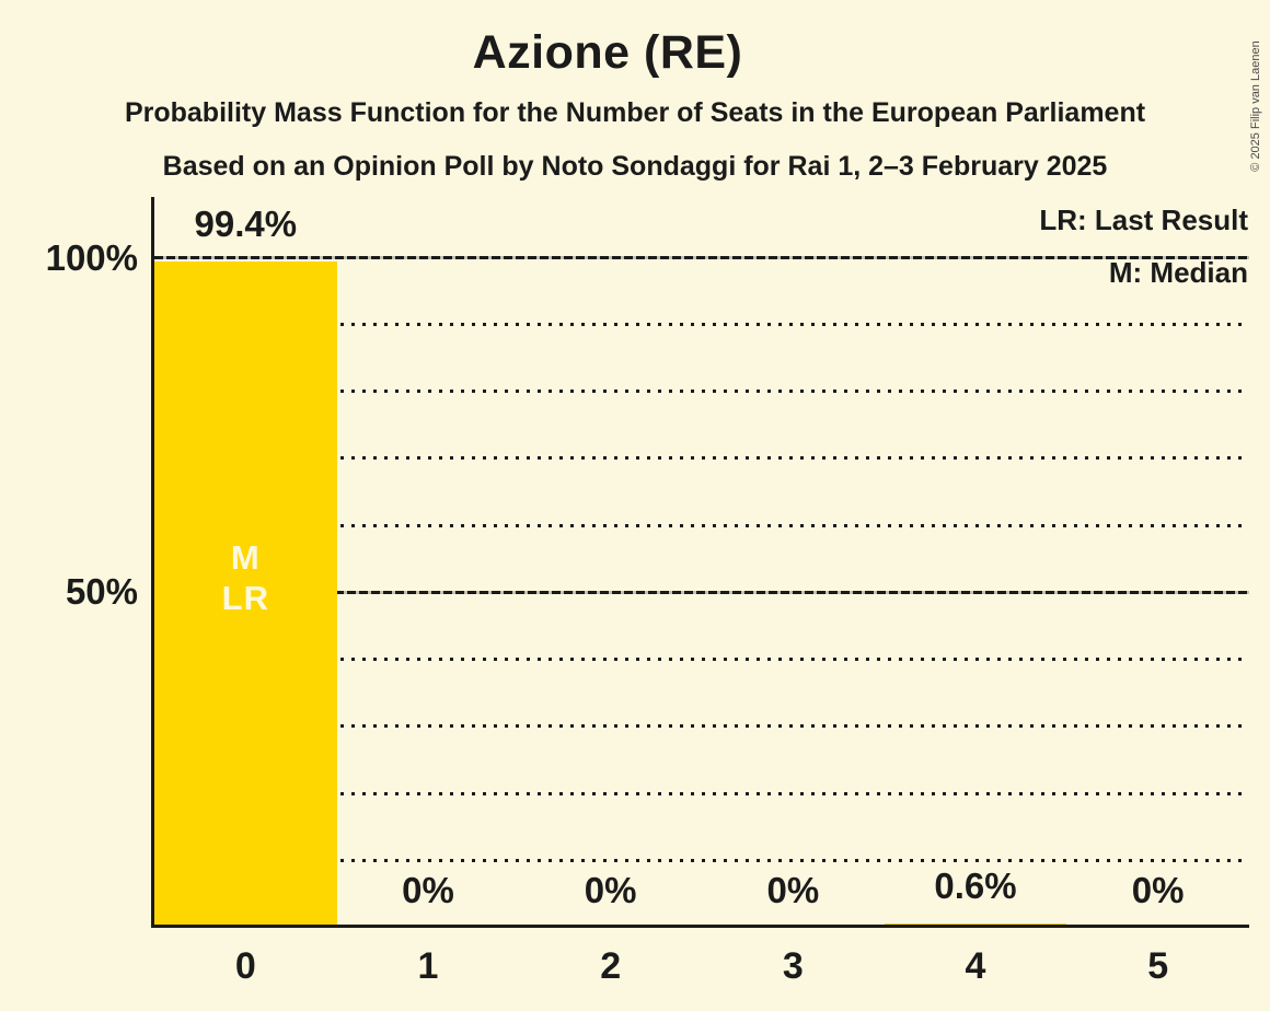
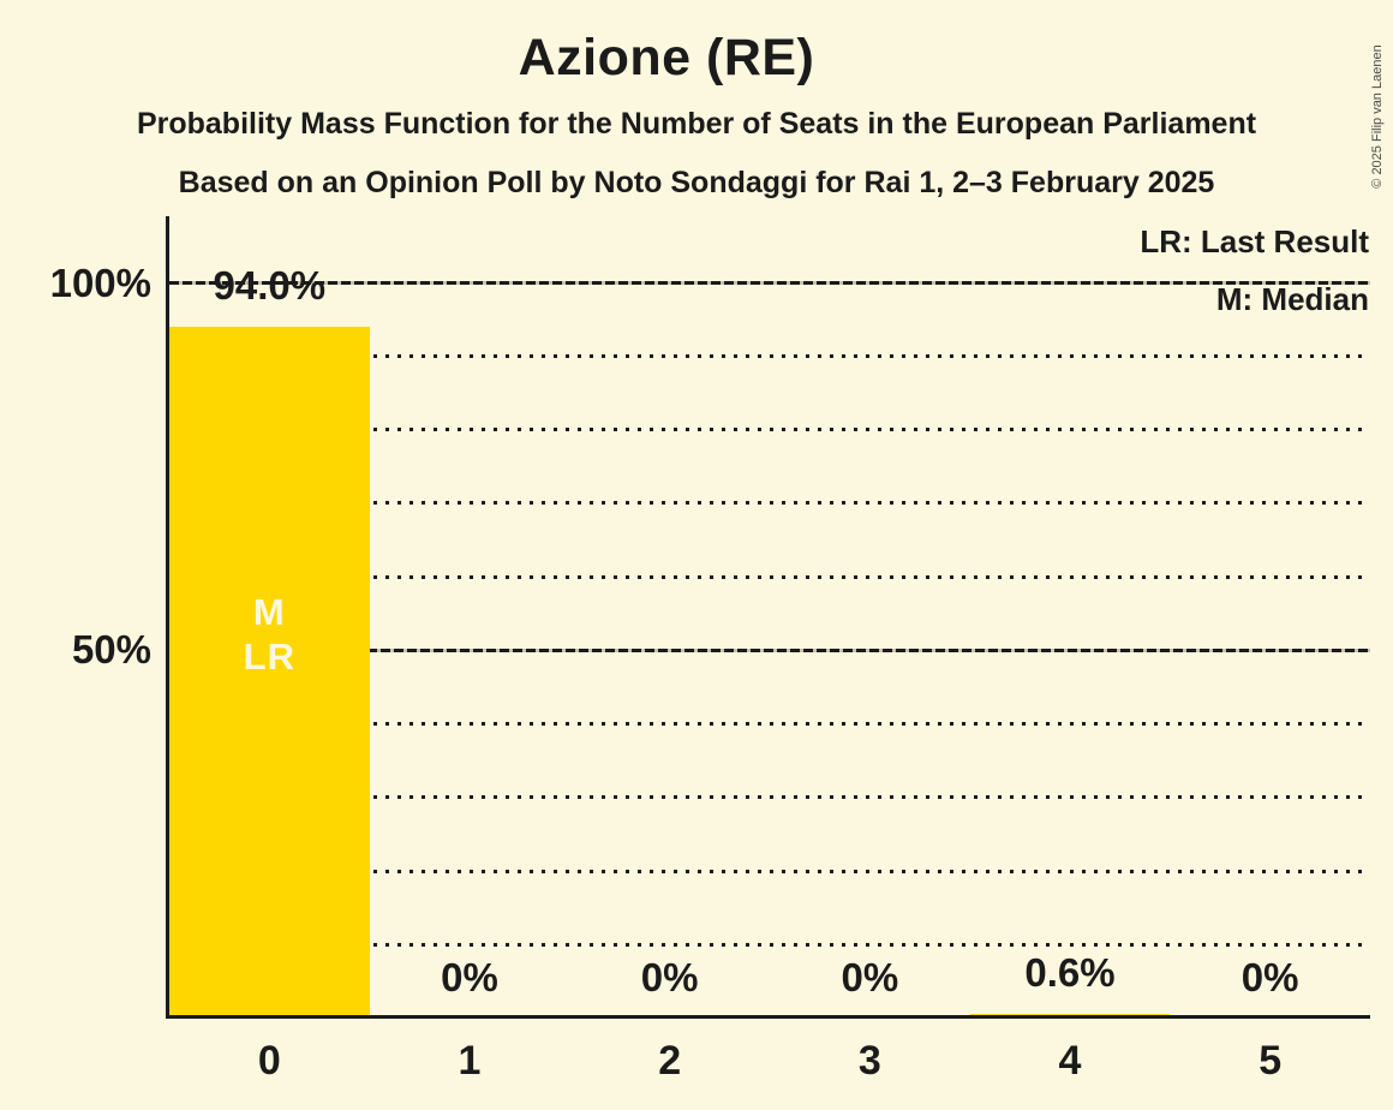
0: 99.4% -> 94.0%
